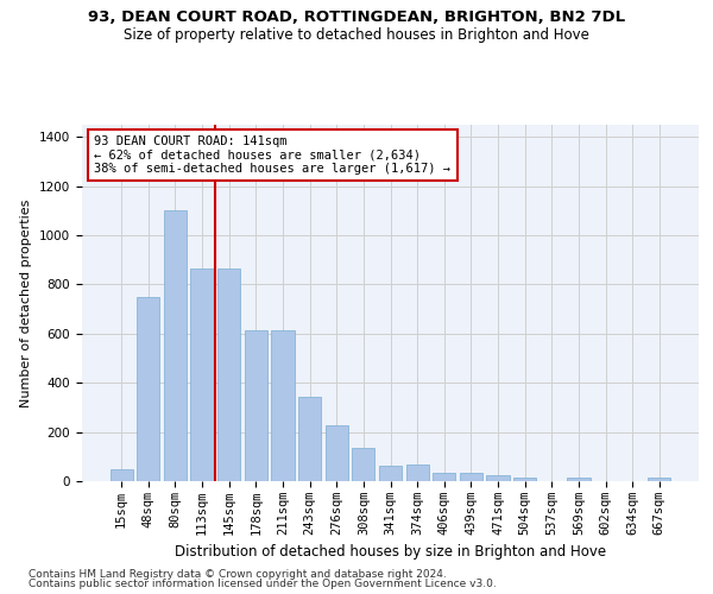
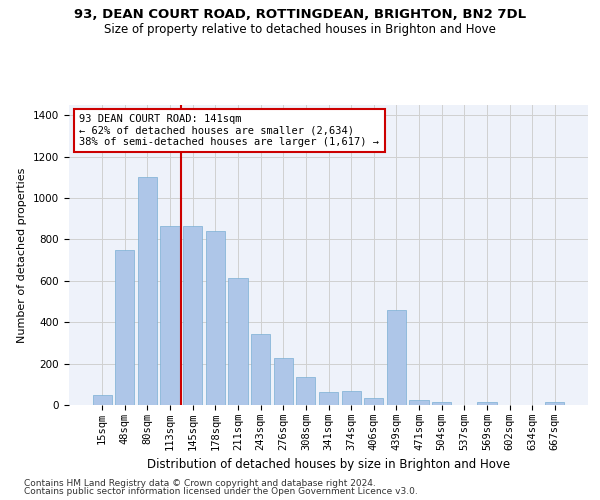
178sqm: 615 -> 840
439sqm: 32 -> 460
